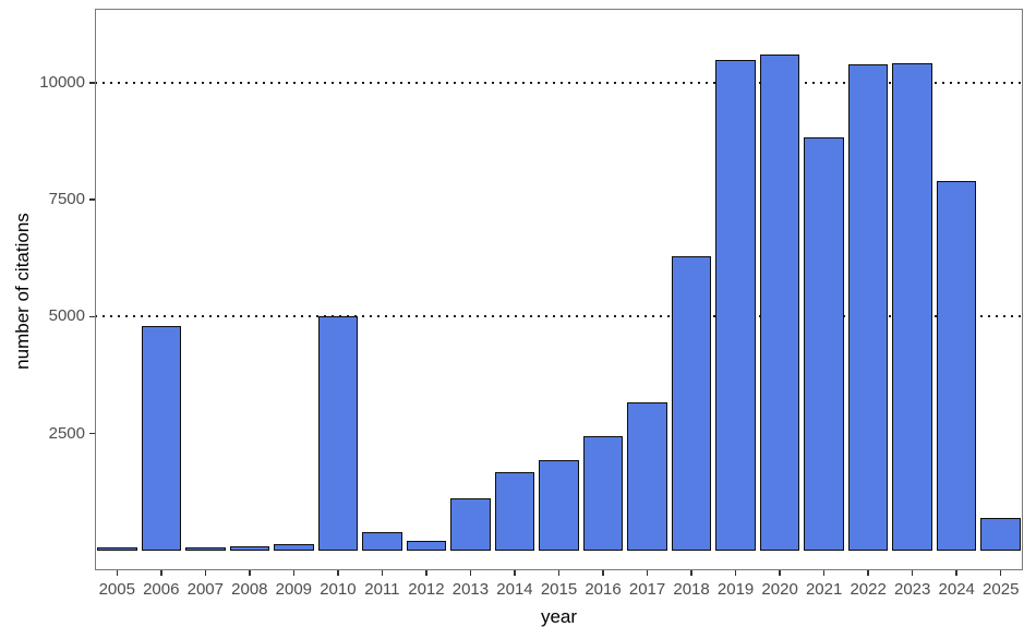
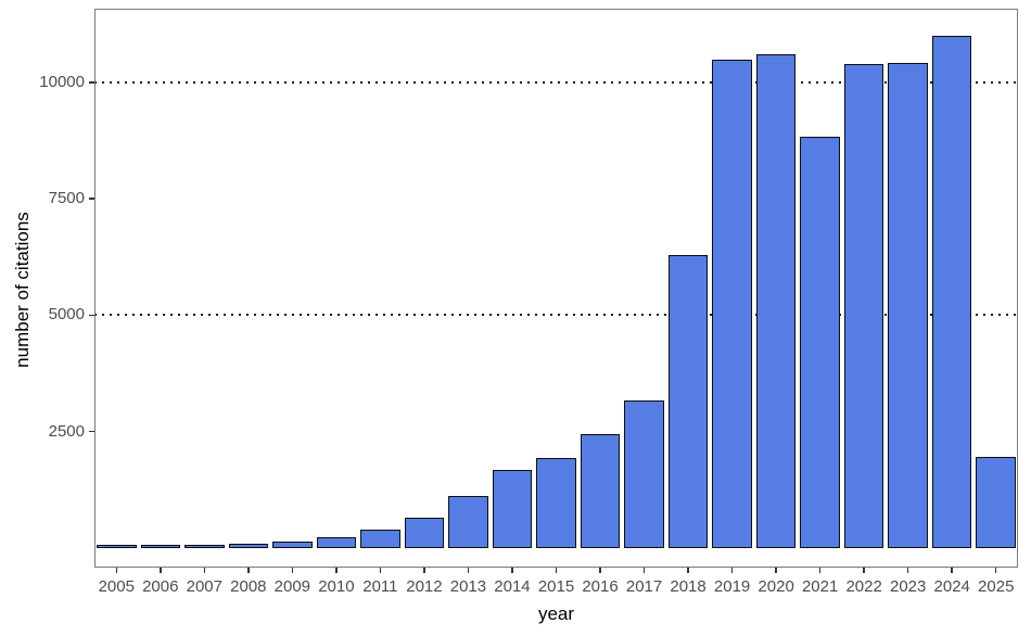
2006: 4800 -> 100
2010: 5000 -> 200
2012: 200 -> 700
2024: 7900 -> 11000
2025: 700 -> 2000
